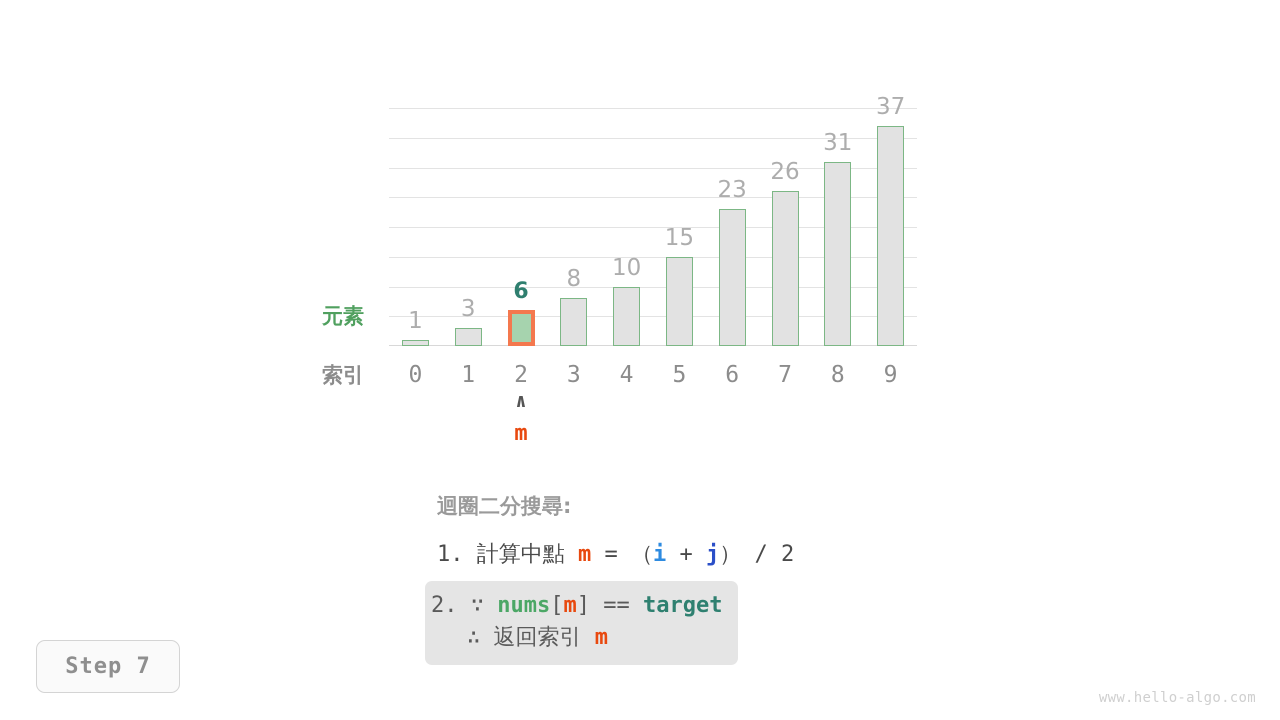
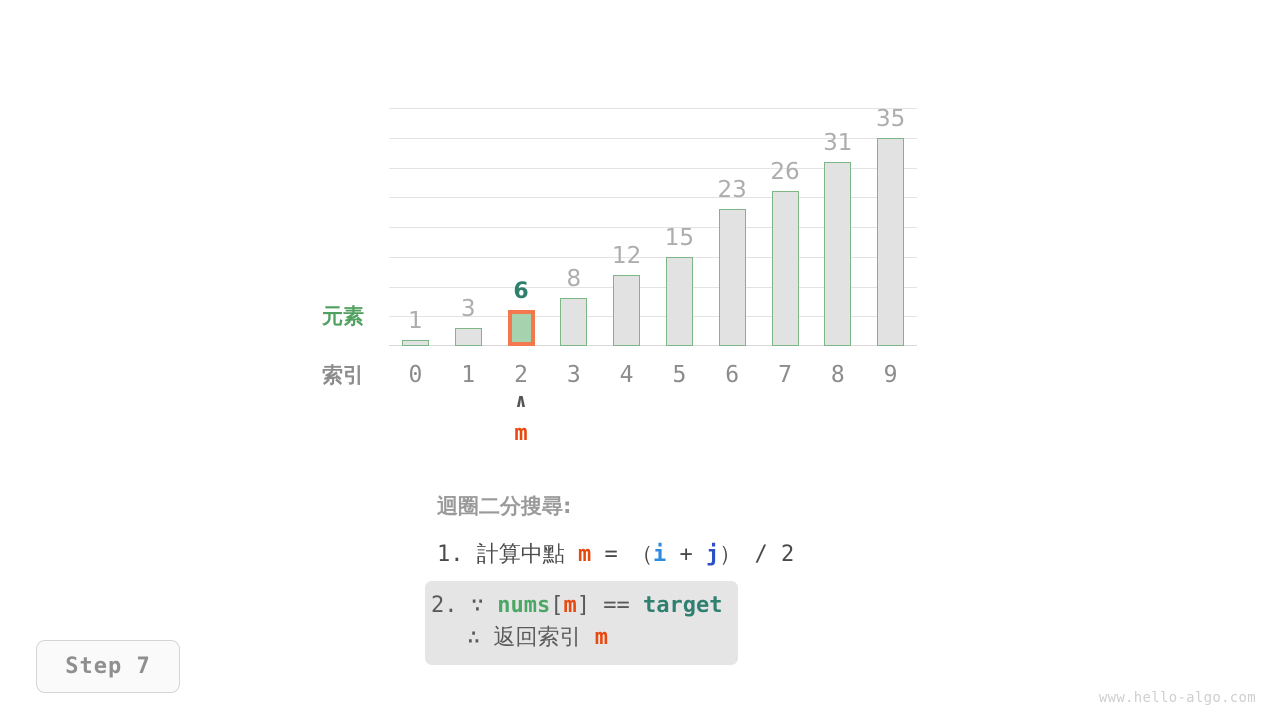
4: 10 -> 12
9: 37 -> 35
